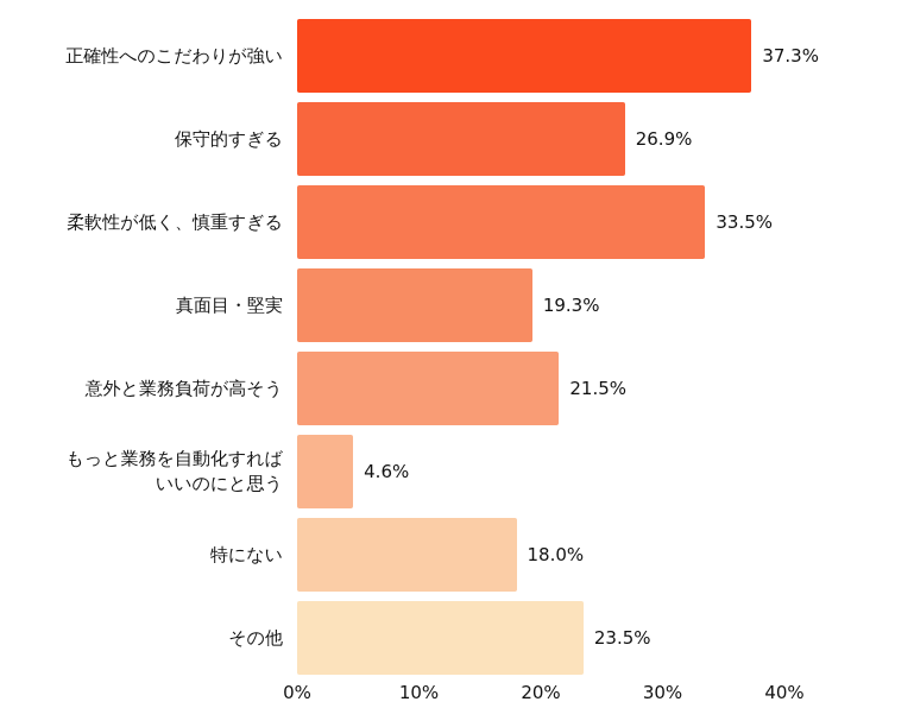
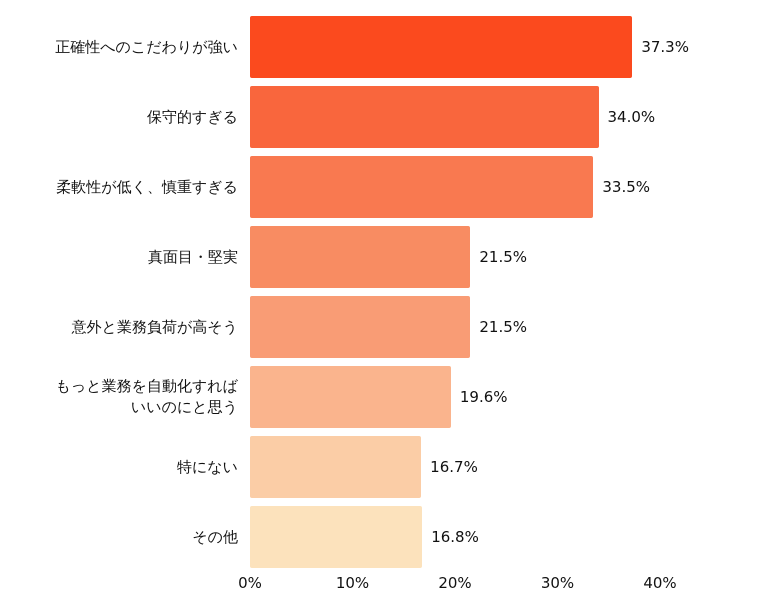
保守的すぎる: 26.9% -> 34.0%
真面目・堅実: 19.3% -> 21.5%
もっと業務を自動化すれば いいのにと思う: 4.6% -> 19.6%
特にない: 18.0% -> 16.7%
その他: 23.5% -> 16.8%
